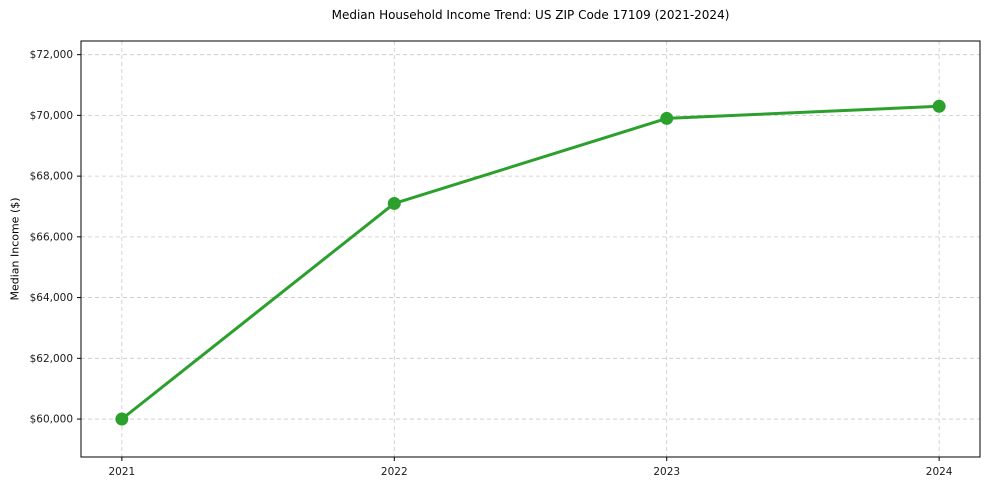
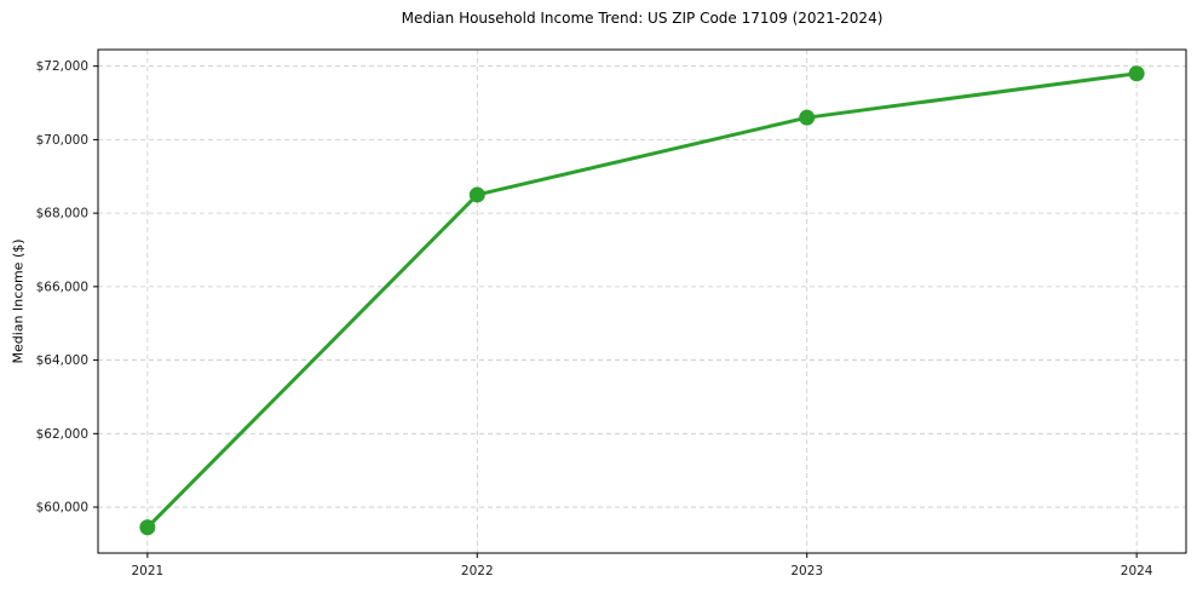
2021: $60000 -> $59400
2022: $67100 -> $68500
2023: $69900 -> $70600
2024: $70300 -> $71800
